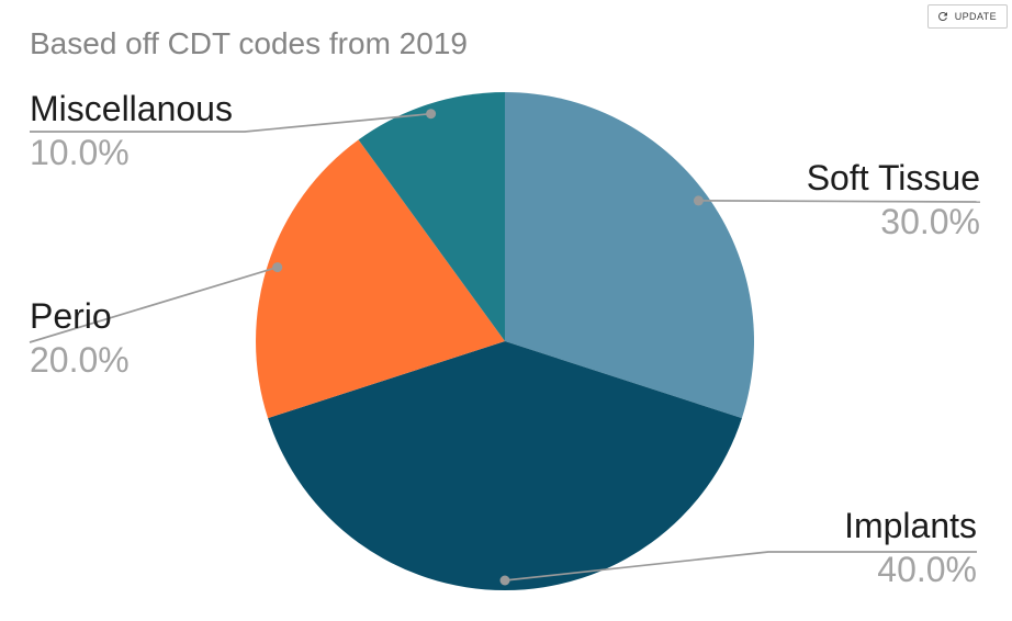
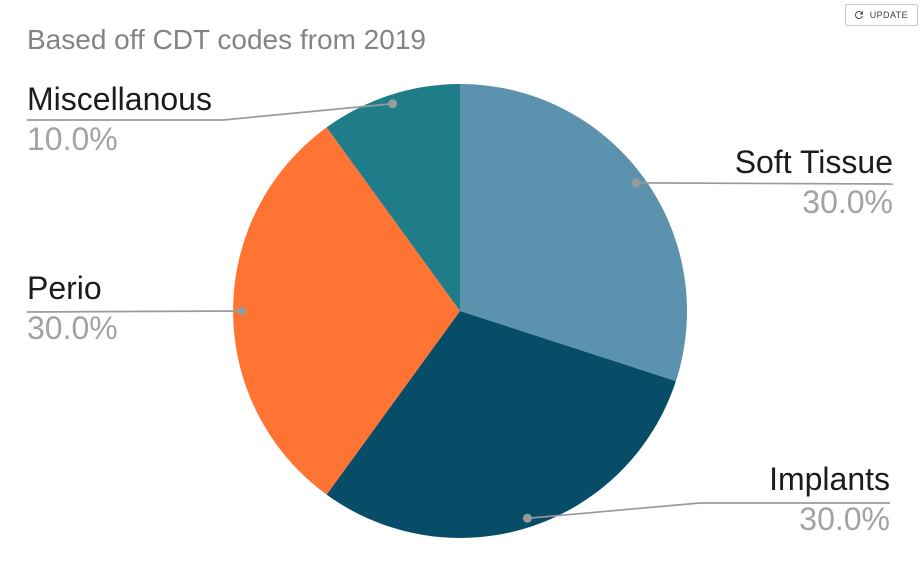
Implants: 40.0% -> 30.0%
Perio: 20.0% -> 30.0%
